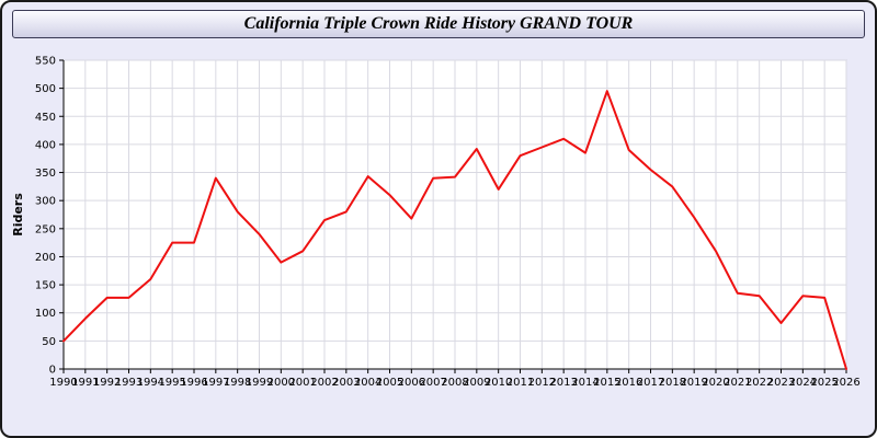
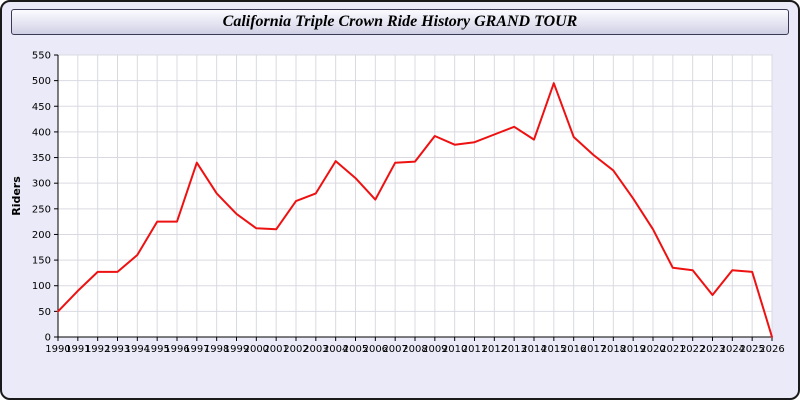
2000: 190 -> 210
2010: 320 -> 380
